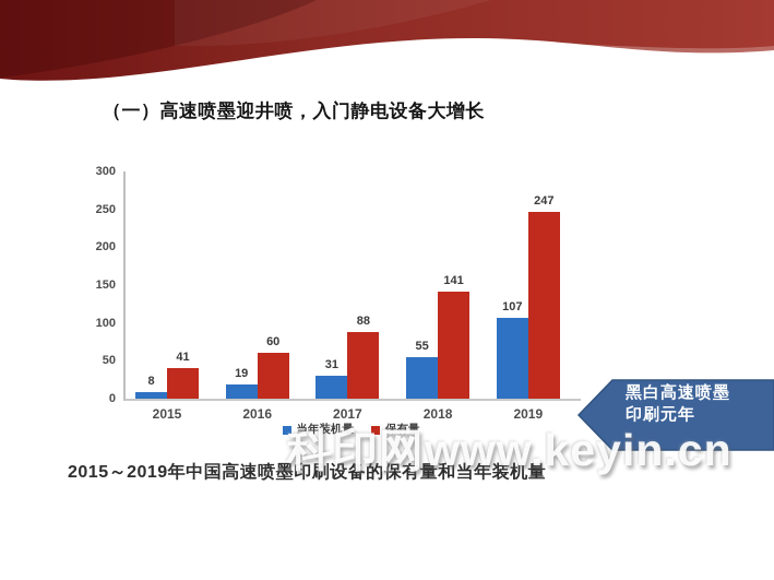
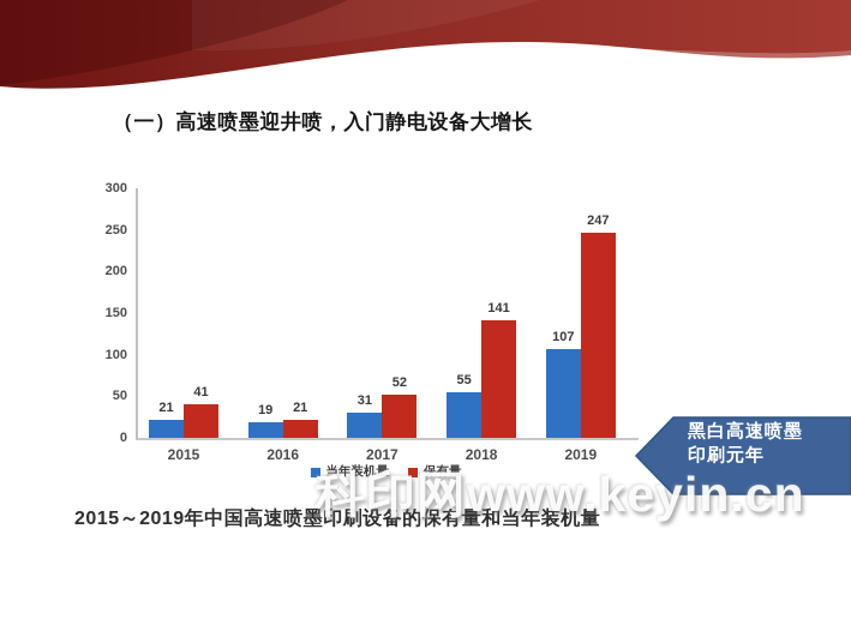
当年装机量/2015: 8 -> 21
保有量/2016: 60 -> 21
保有量/2017: 88 -> 52
